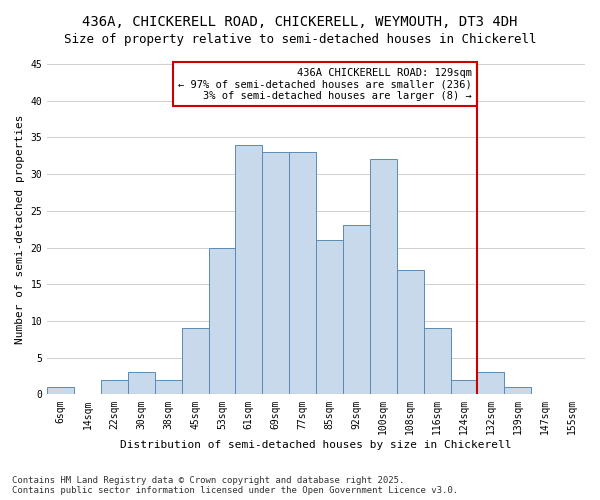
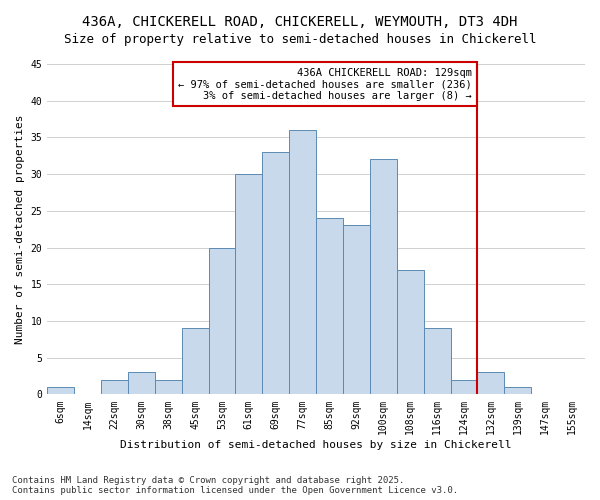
61sqm: 34 -> 30
77sqm: 33 -> 36
85sqm: 21 -> 24
